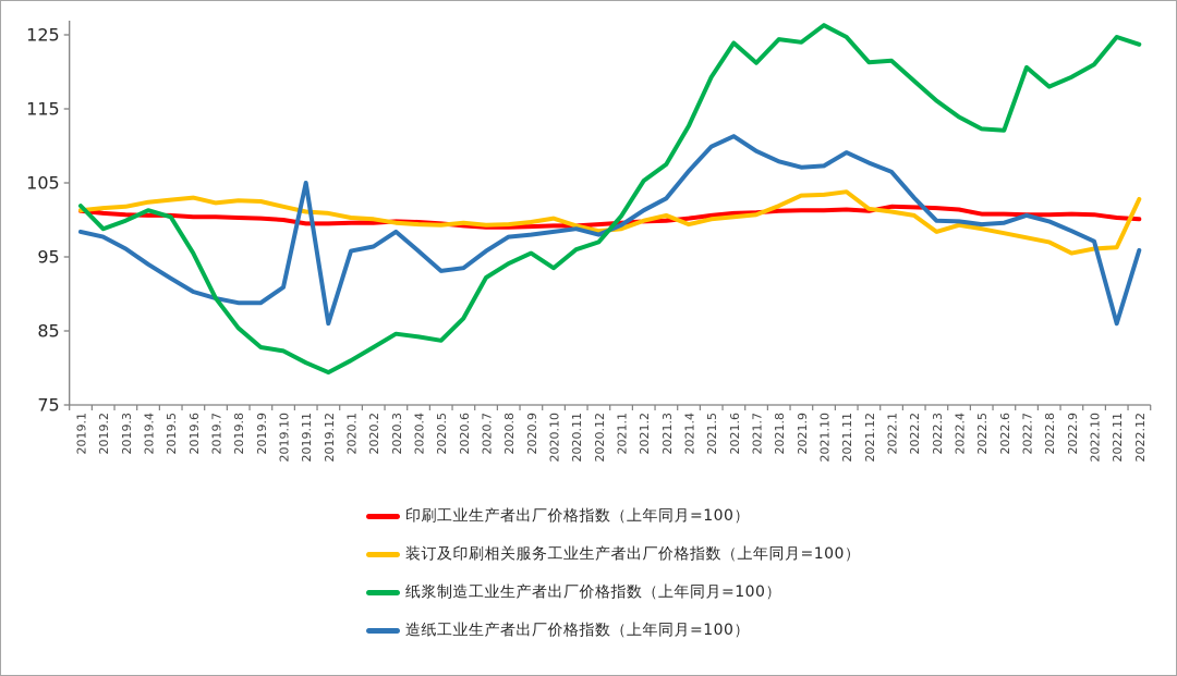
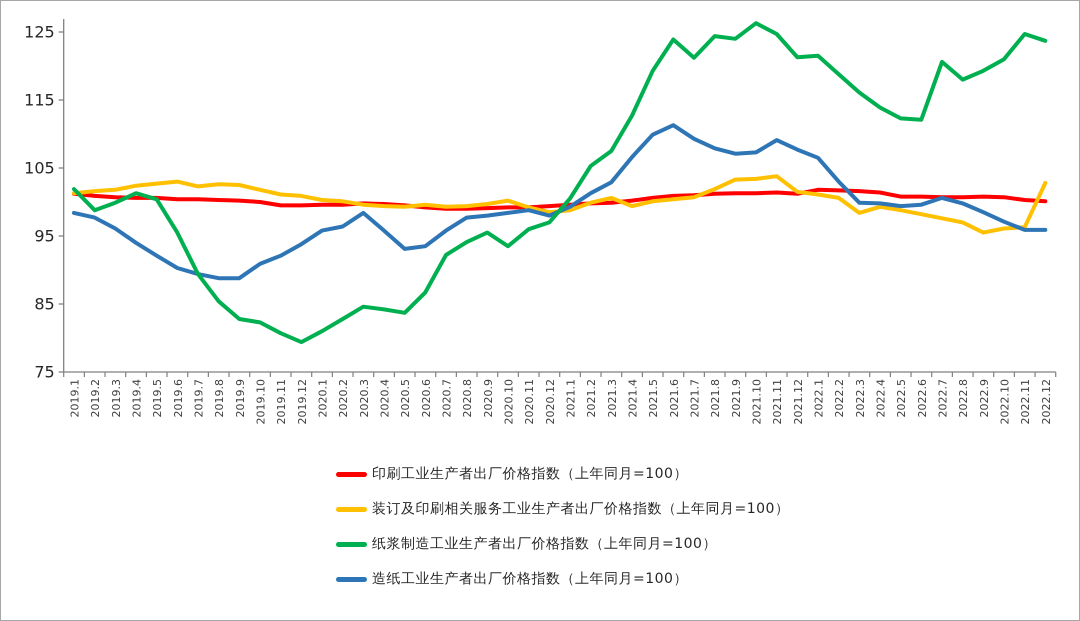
造纸工业生产者出厂价格指数（上年同月=100）/2019.11: 105 -> 92
造纸工业生产者出厂价格指数（上年同月=100）/2019.12: 86 -> 94
造纸工业生产者出厂价格指数（上年同月=100）/2022.11: 86 -> 96
